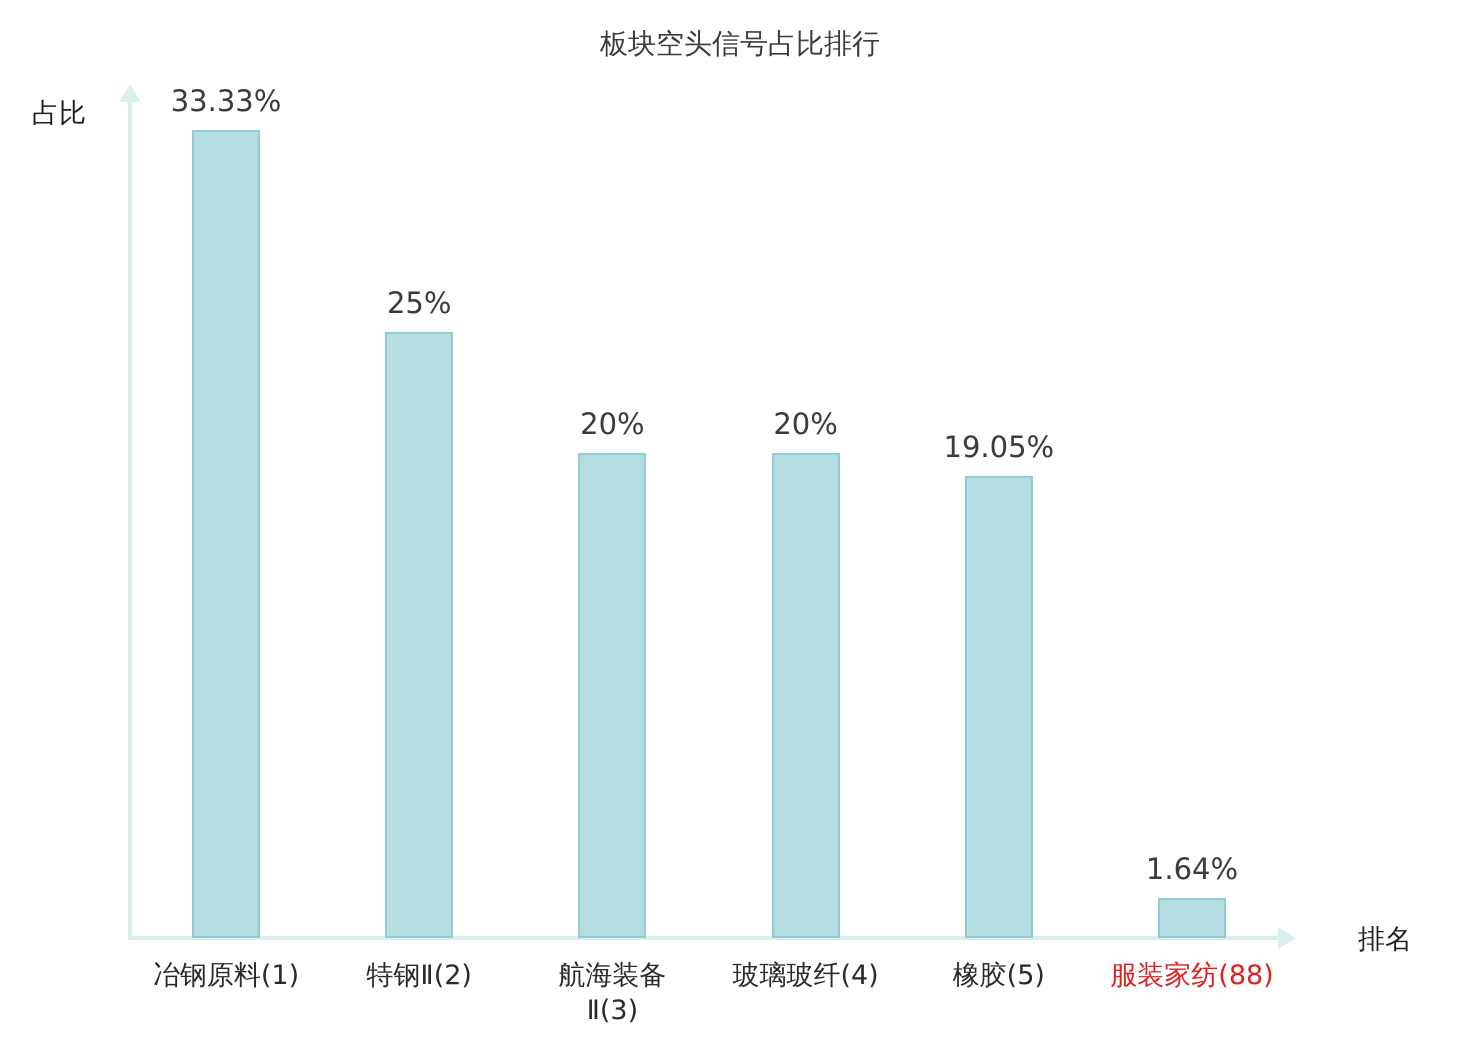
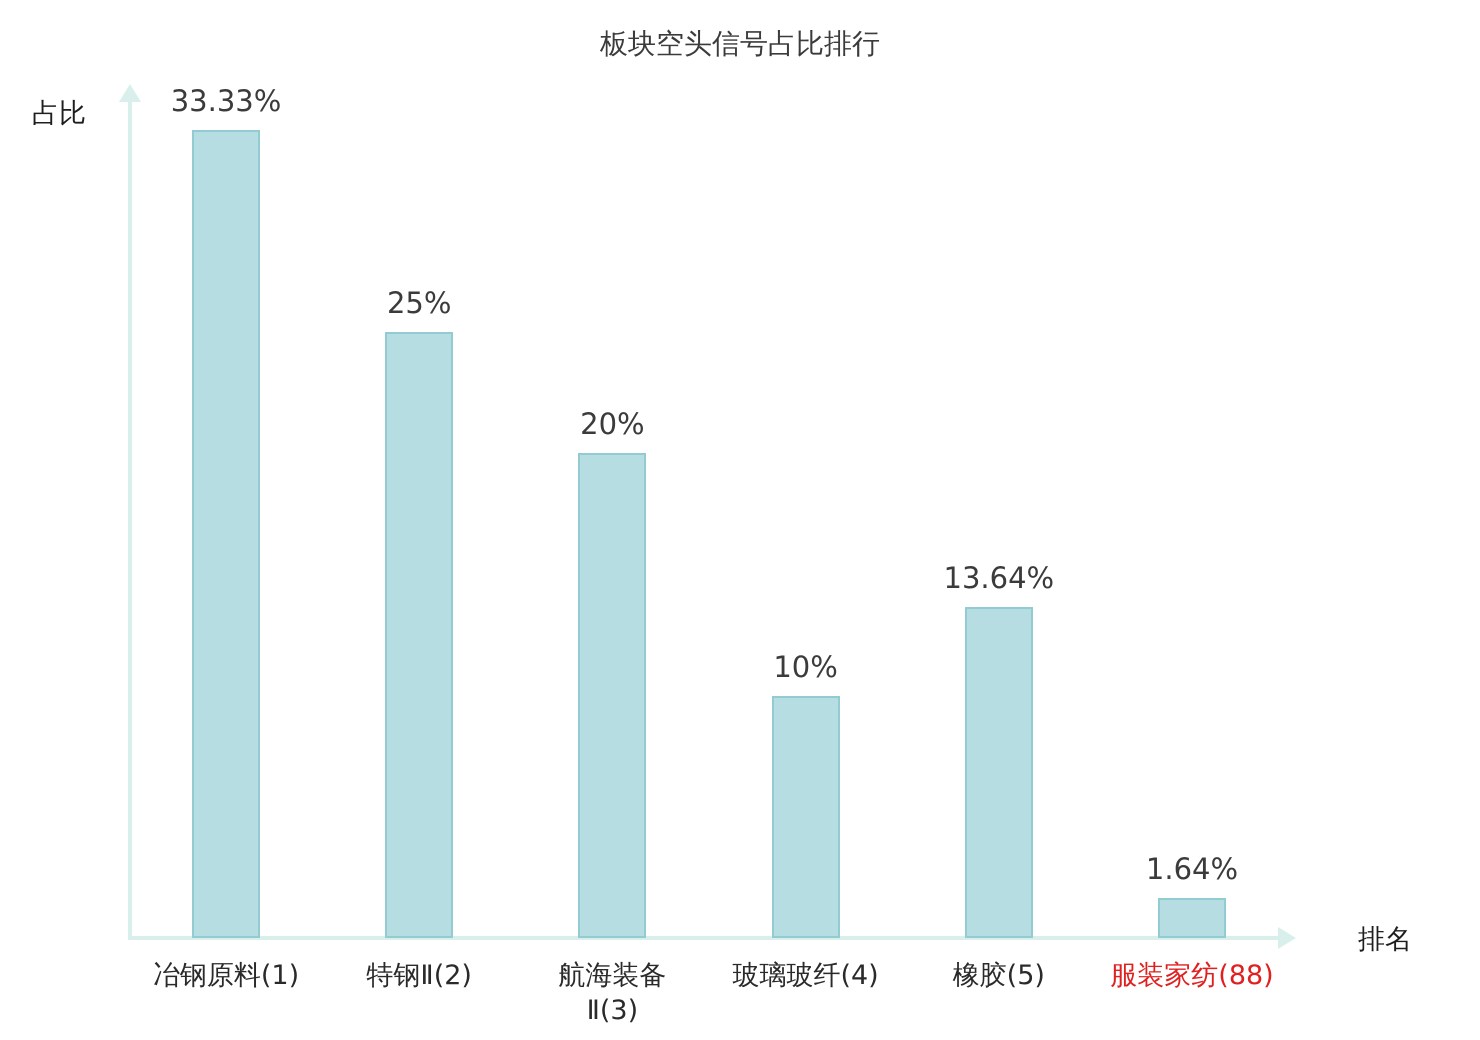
玻璃玻纤(4): 20% -> 10%
橡胶(5): 19.05% -> 13.64%
